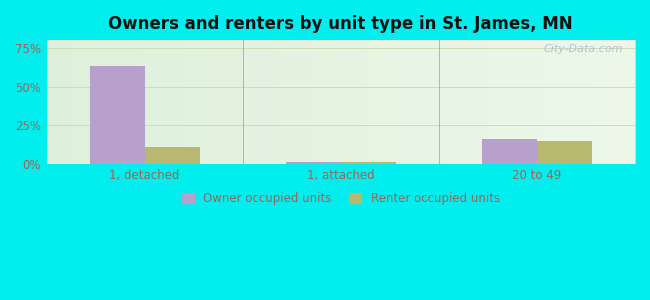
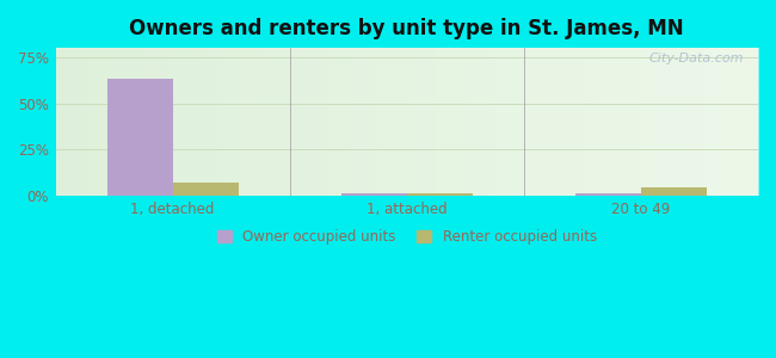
Renter occupied units/1, detached: 11% -> 7%
Owner occupied units/20 to 49: 16% -> 2%
Renter occupied units/20 to 49: 15% -> 4%
